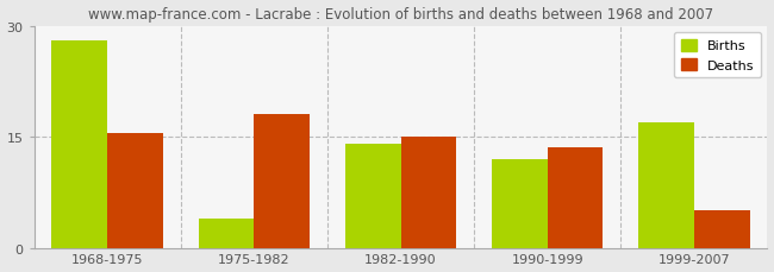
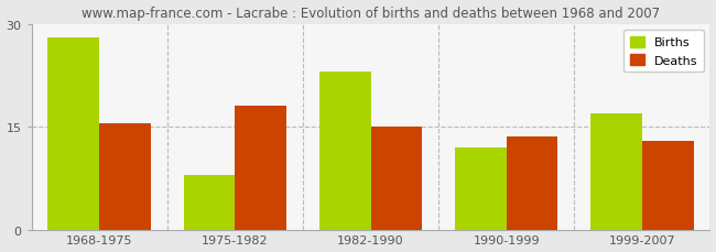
Births/1975-1982: 4 -> 8
Births/1982-1990: 14 -> 23
Deaths/1999-2007: 5.0 -> 13.0
